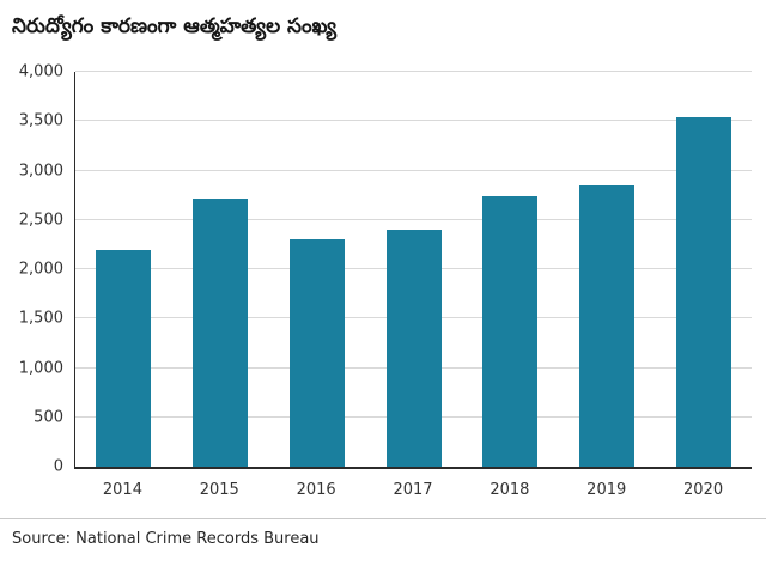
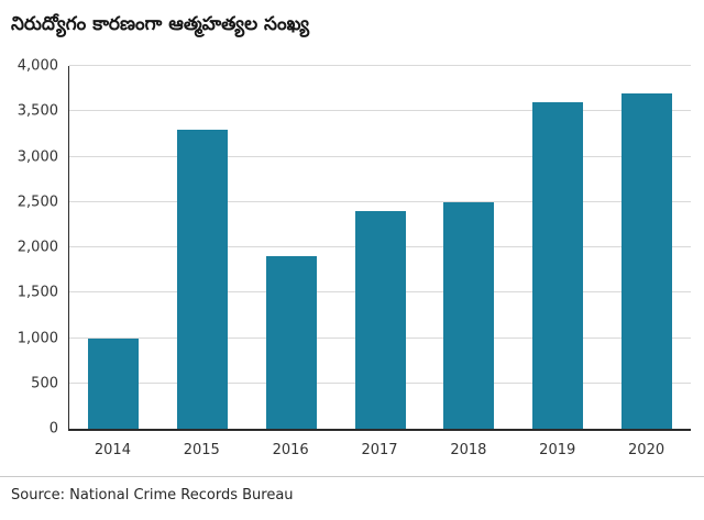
2014: 2200 -> 1000
2015: 2700 -> 3300
2016: 2300 -> 1900
2018: 2700 -> 2500
2019: 2800 -> 3600
2020: 3500 -> 3700
